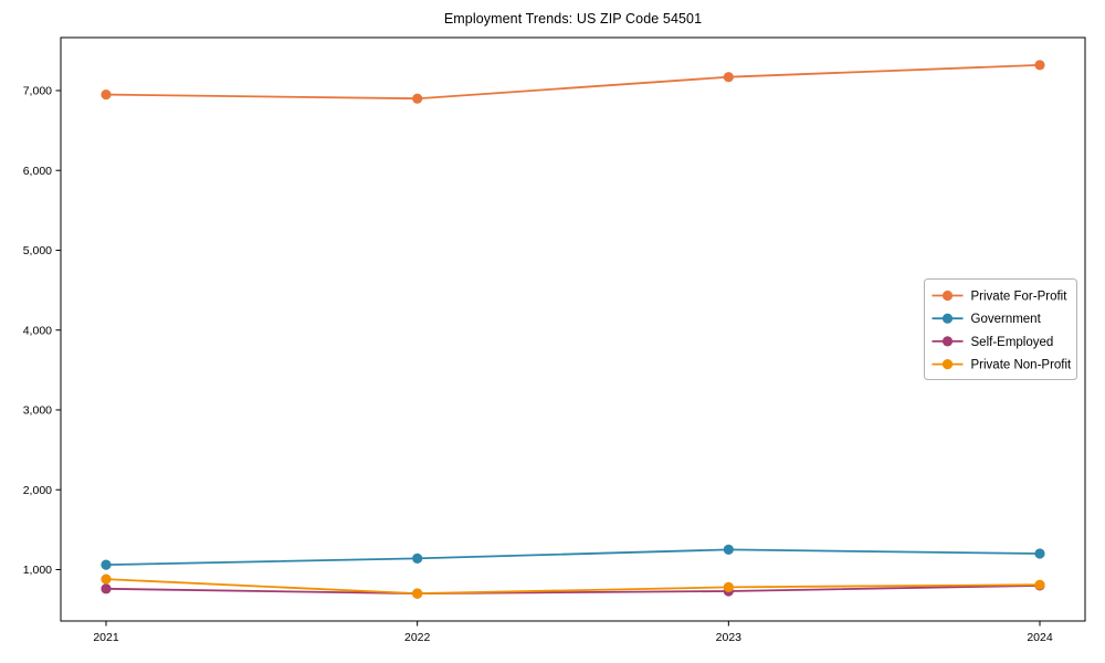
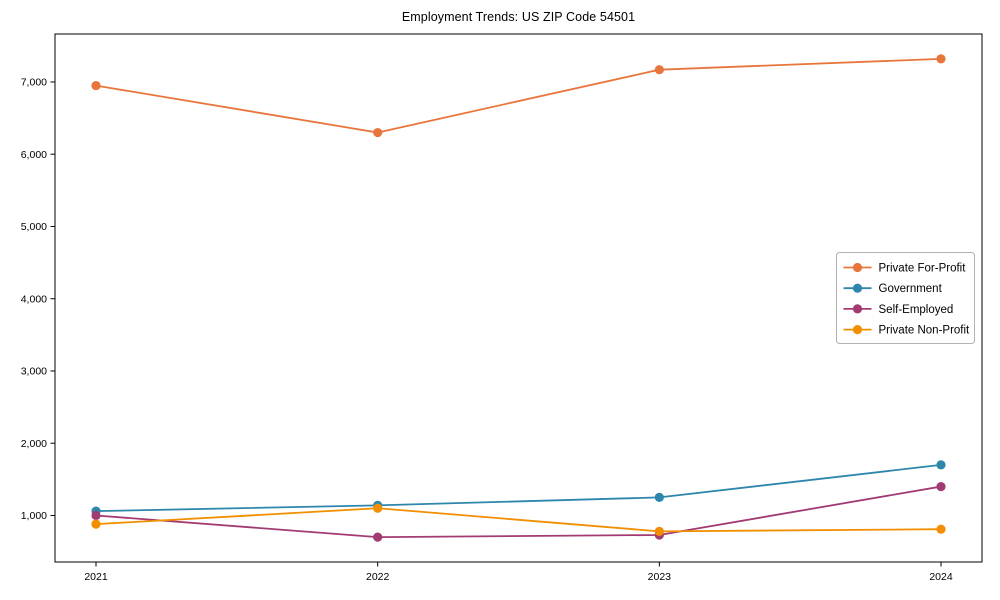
Self-Employed/2021: 800 -> 1000
Private For-Profit/2022: 6900 -> 6300
Private Non-Profit/2022: 700 -> 1100
Government/2024: 1200 -> 1700
Self-Employed/2024: 800 -> 1400
